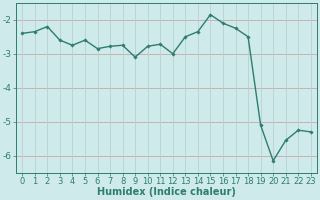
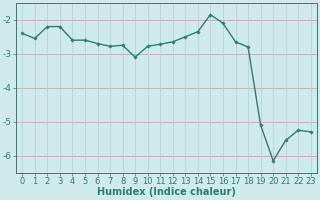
1: -2.35 -> -2.55
3: -2.60 -> -2.20
4: -2.75 -> -2.60
6: -2.85 -> -2.70
12: -3.00 -> -2.65
17: -2.25 -> -2.65
18: -2.50 -> -2.80
